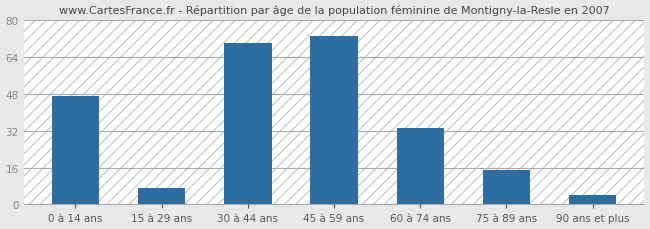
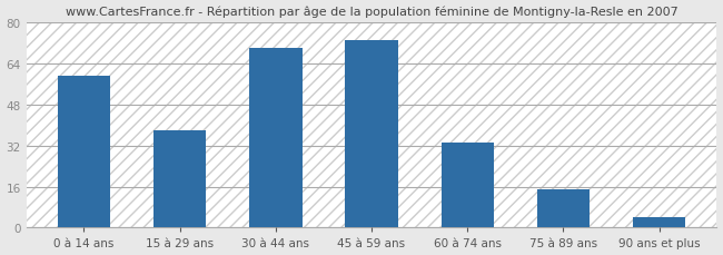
0 à 14 ans: 47 -> 59
15 à 29 ans: 7 -> 38
